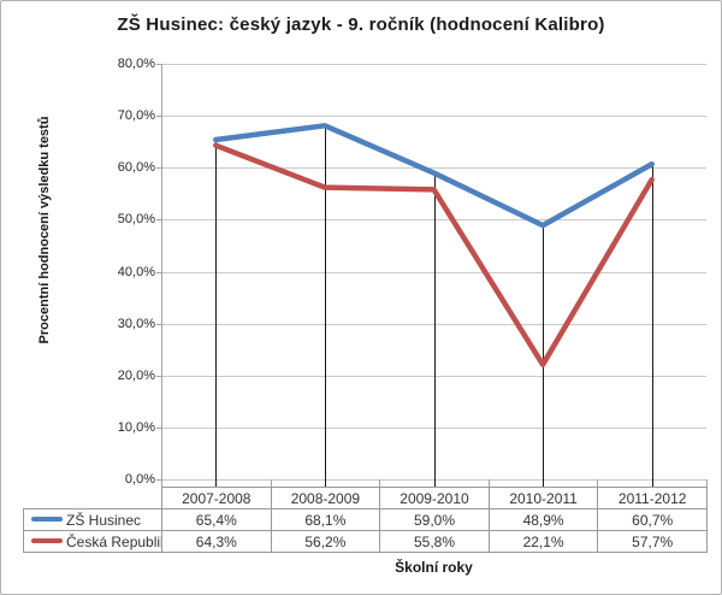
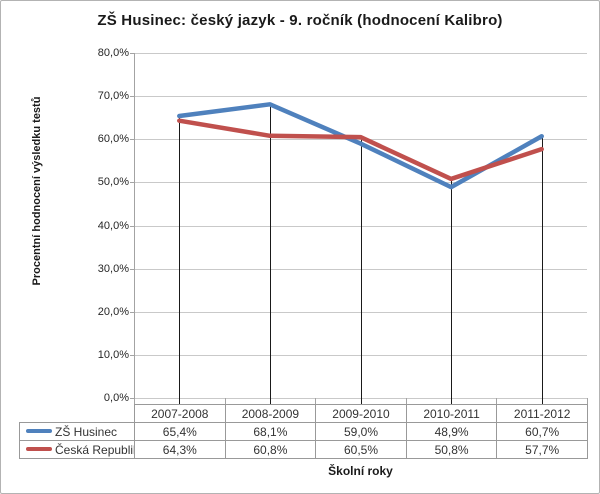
Česká Republika/2008-2009: 56,2% -> 60,8%
Česká Republika/2009-2010: 55,8% -> 60,5%
Česká Republika/2010-2011: 22,1% -> 50,8%
